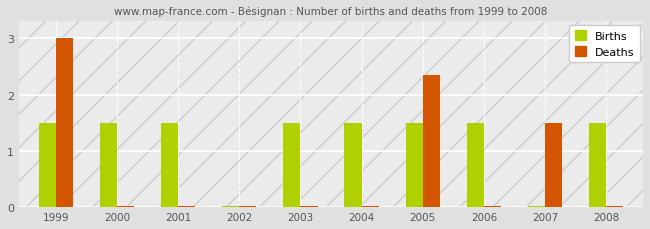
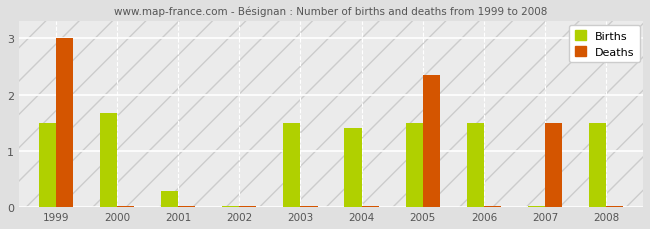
Births/2000: 1.50 -> 1.68
Births/2001: 1.50 -> 0.28
Births/2004: 1.50 -> 1.40
